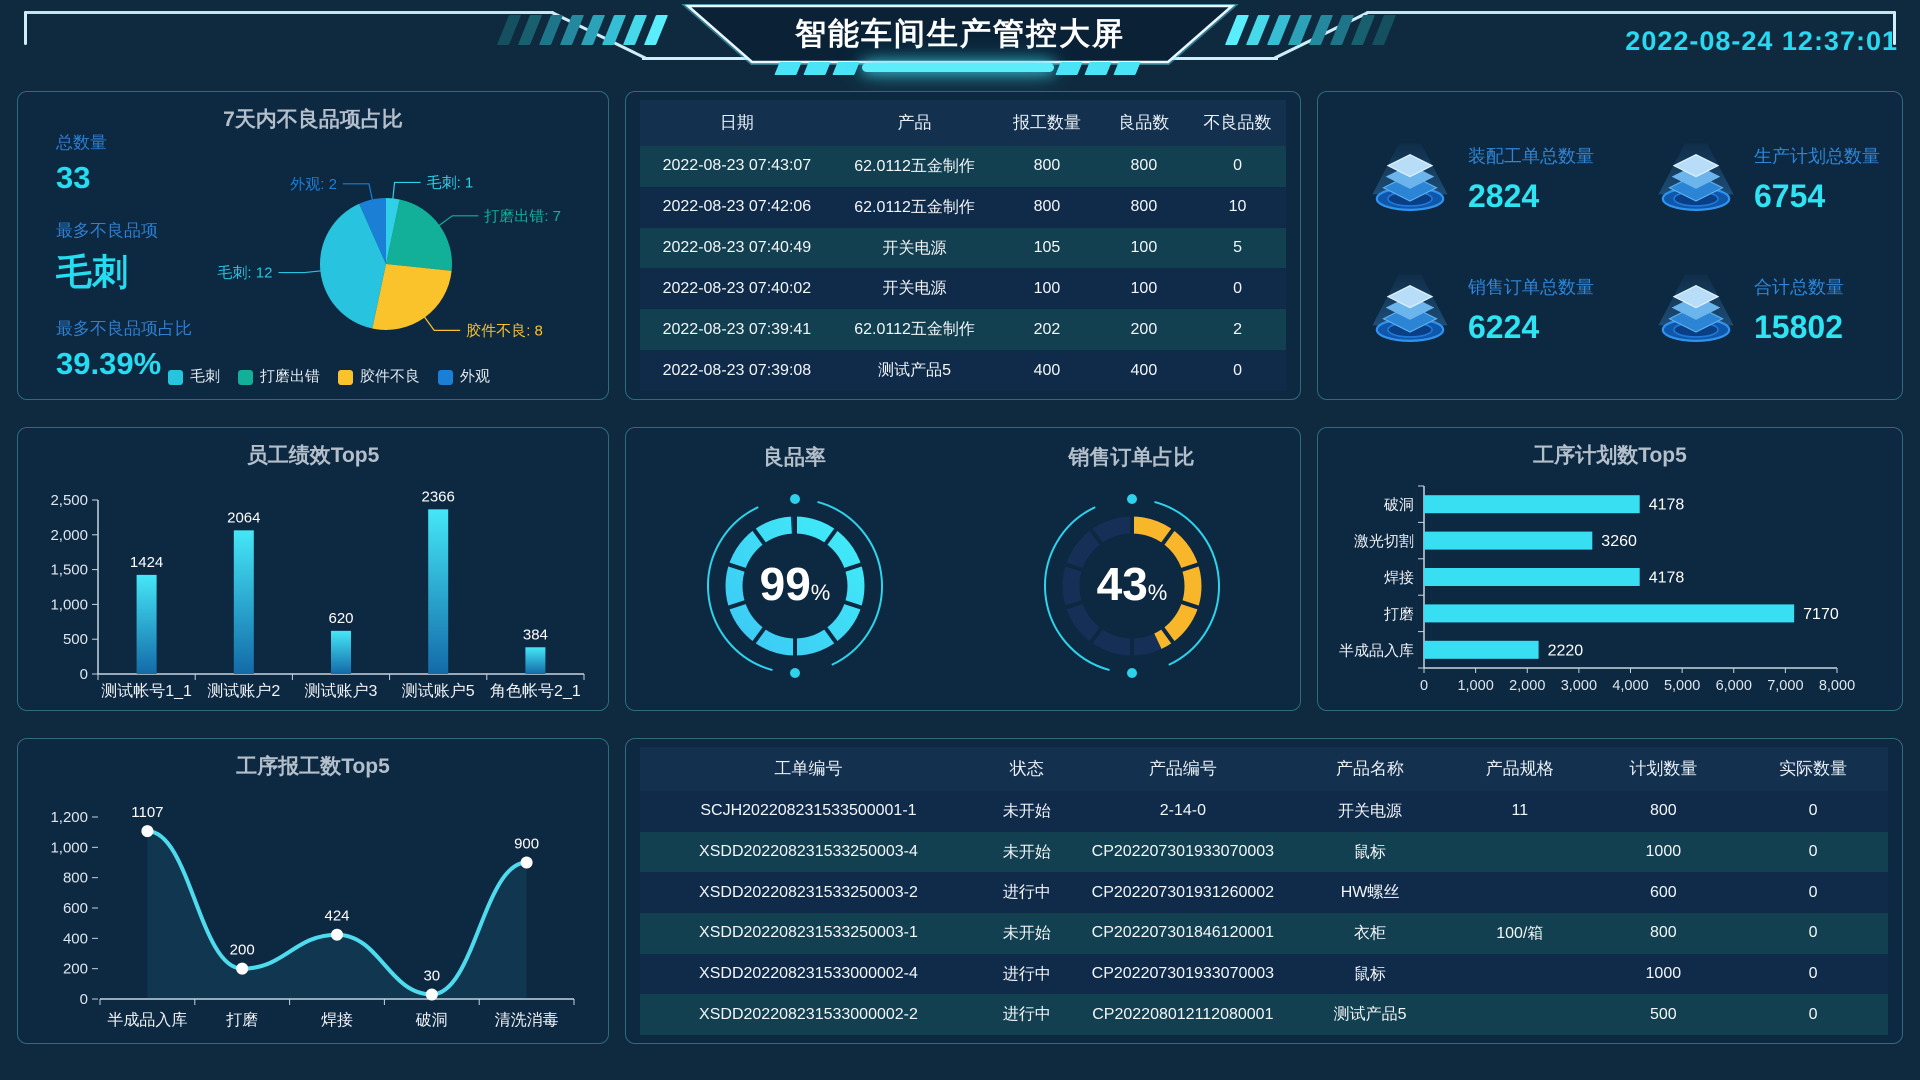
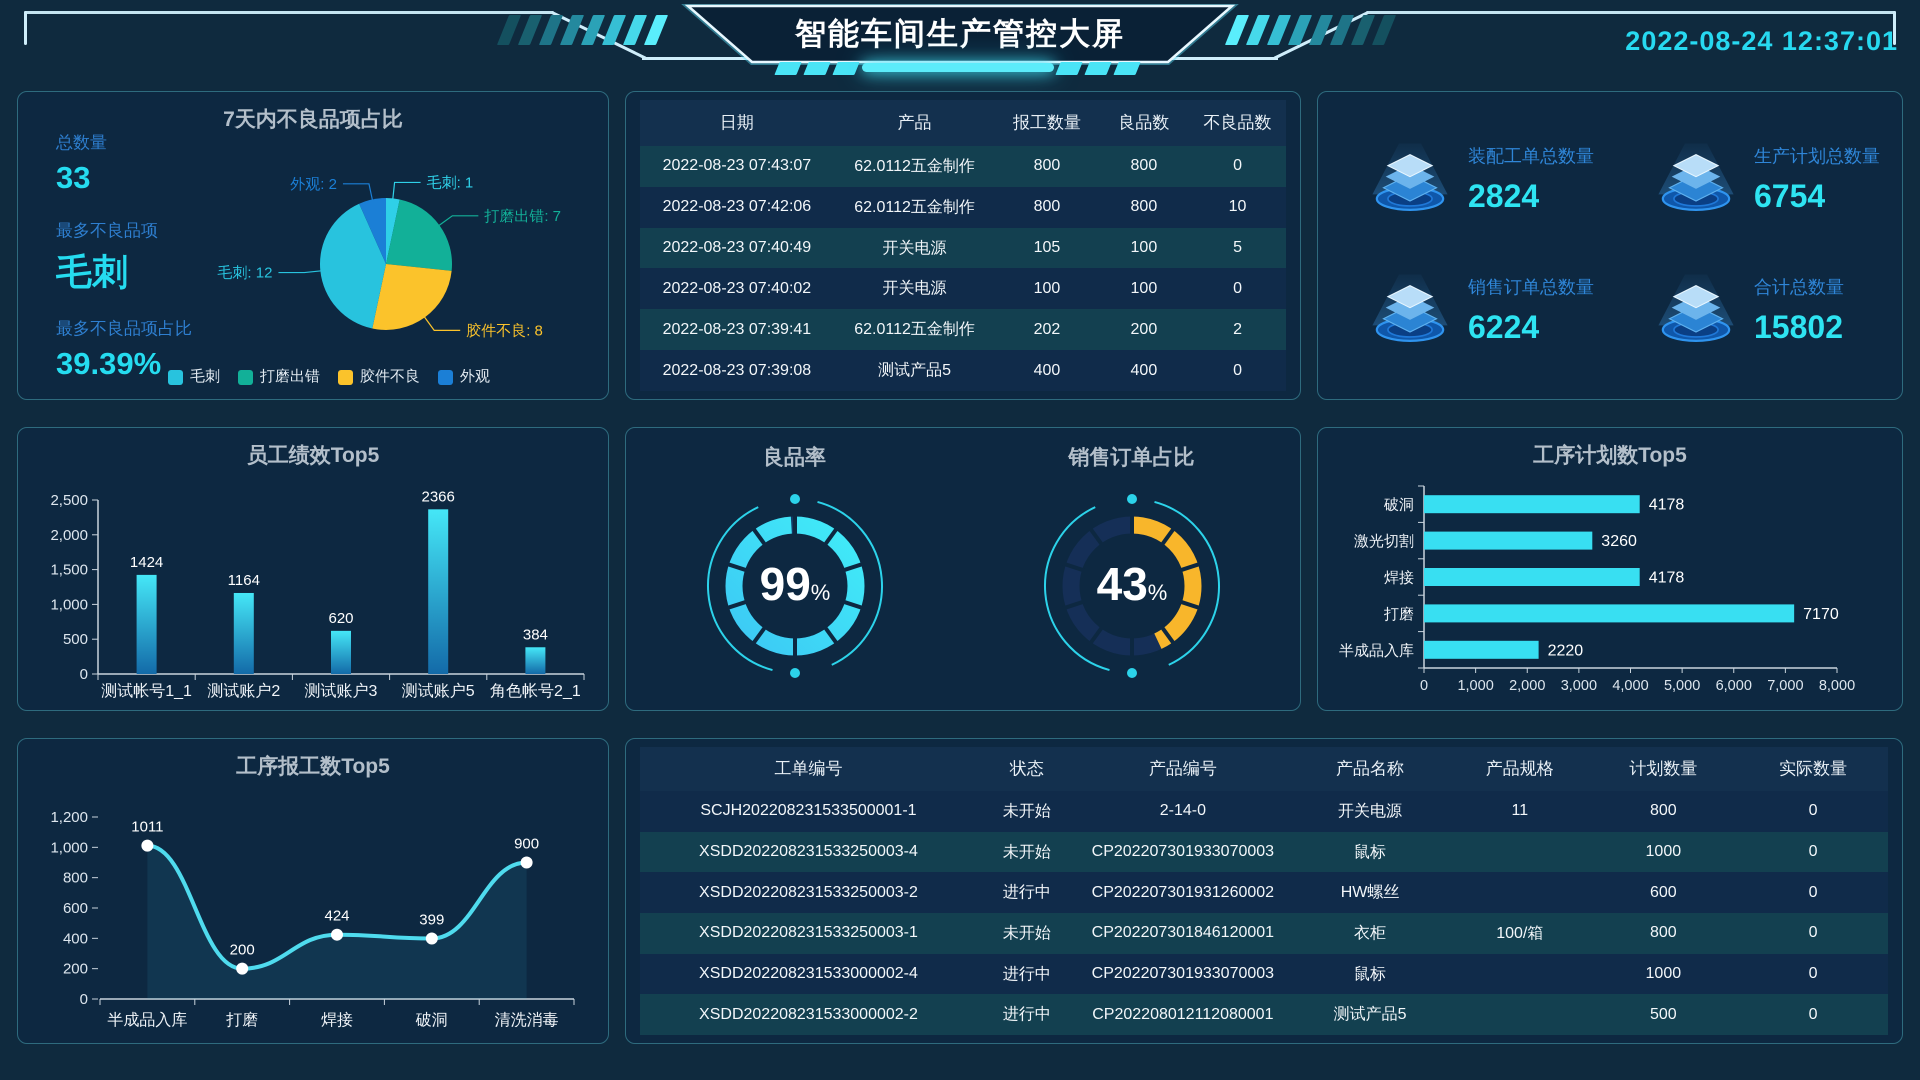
员工绩效Top5/测试账户2: 2064 -> 1164
工序报工数Top5/半成品入库: 1107 -> 1011
工序报工数Top5/破洞: 30 -> 399
